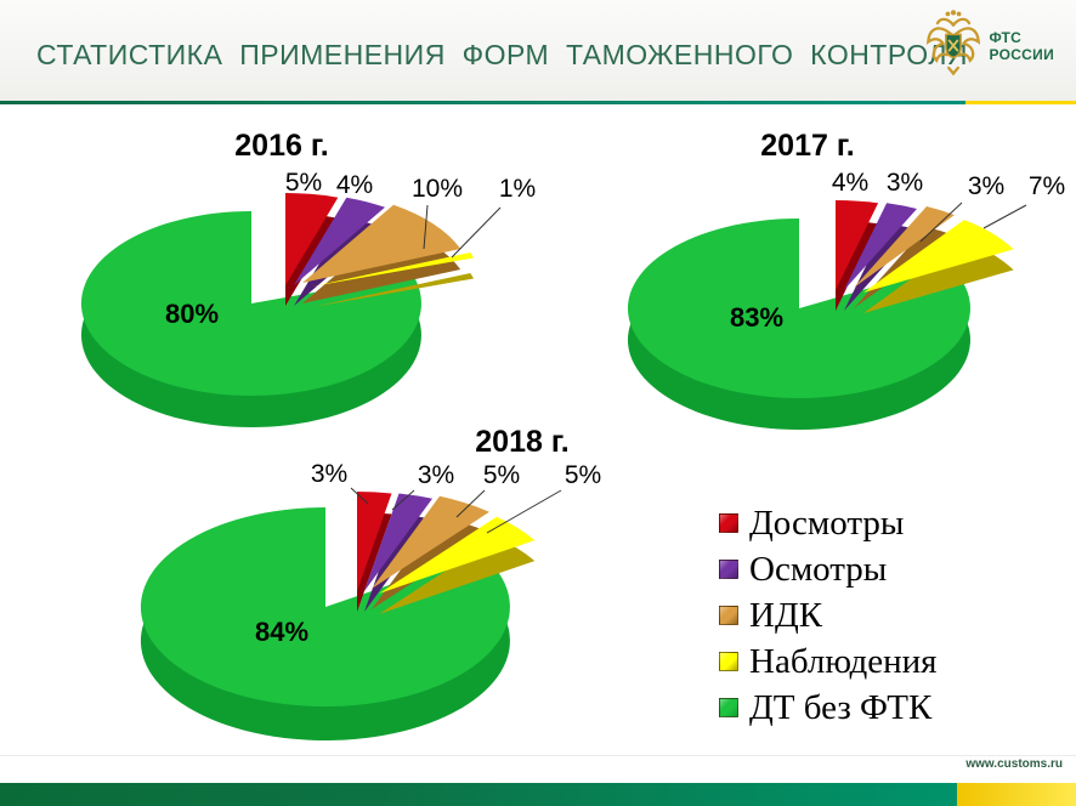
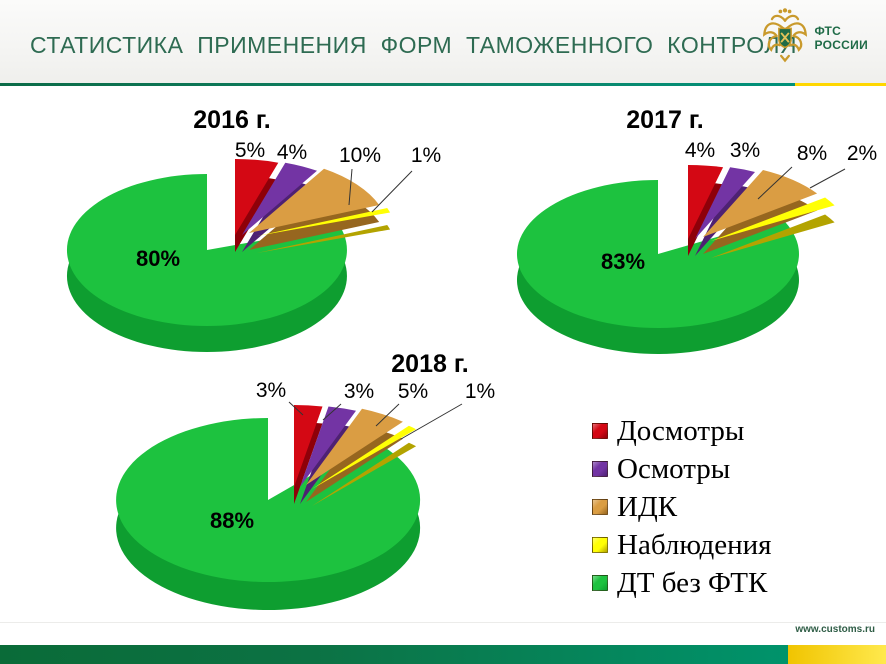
2017 г./ИДК: 3% -> 8%
2017 г./Наблюдения: 7% -> 2%
2018 г./Наблюдения: 5% -> 1%
2018 г./ДТ без ФТК: 84% -> 88%
